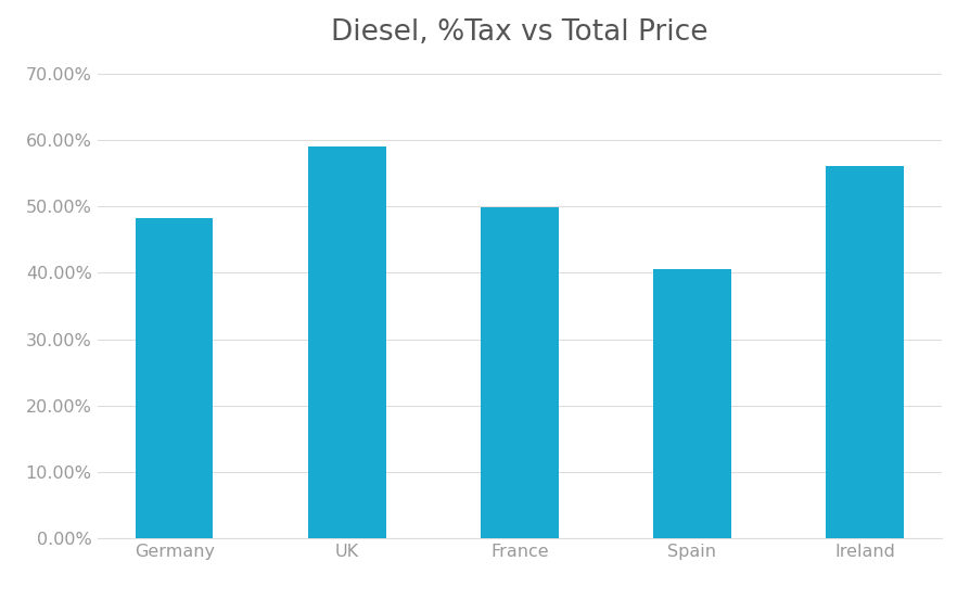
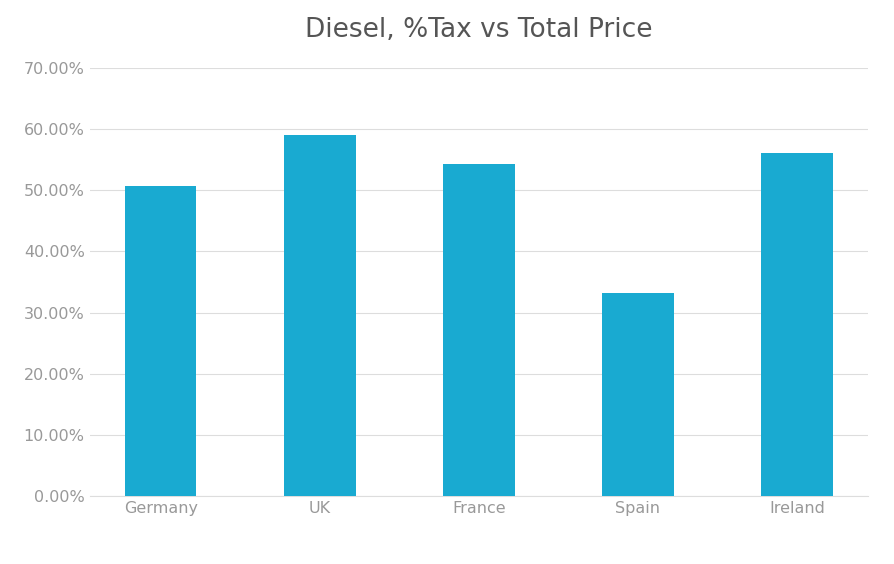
Germany: 48.3% -> 50.6%
France: 49.8% -> 54.2%
Spain: 40.5% -> 33.2%
